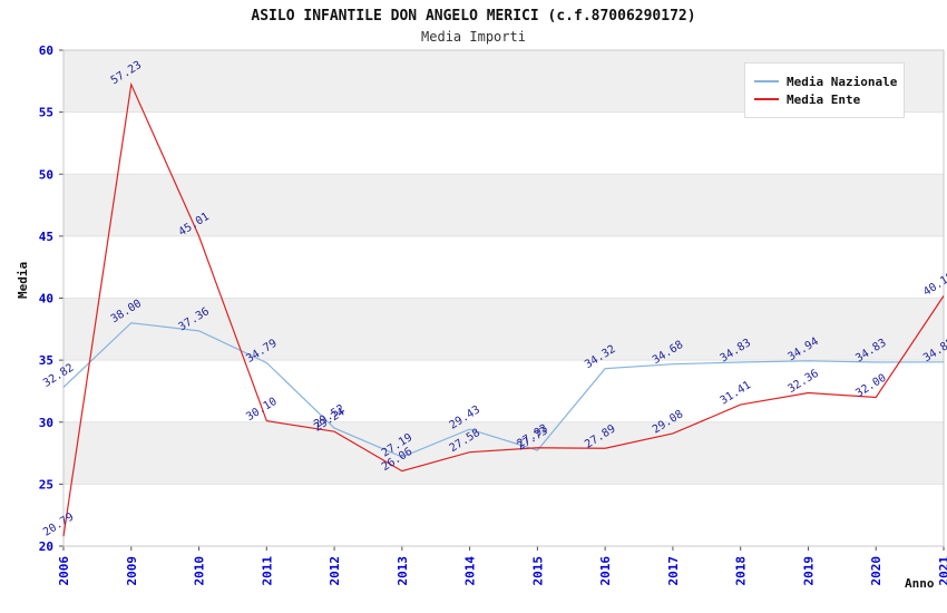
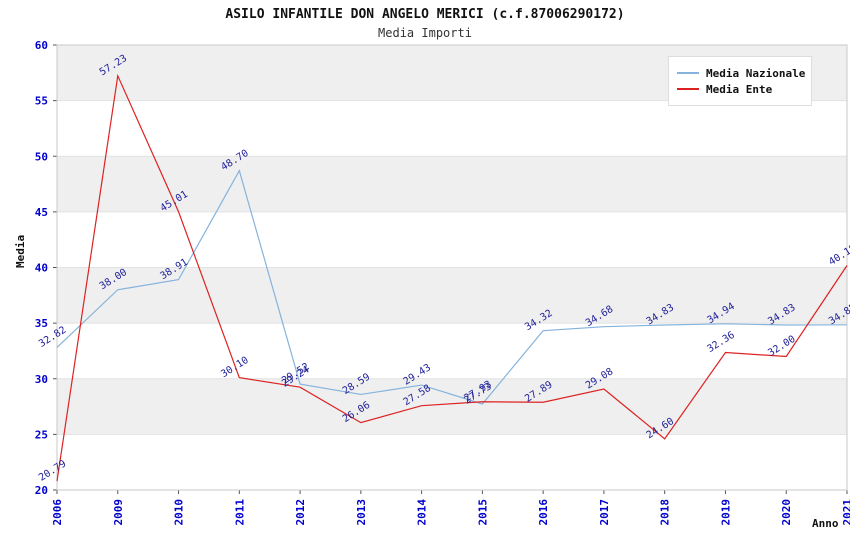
Media Nazionale/2010: 37.36 -> 38.91
Media Nazionale/2011: 34.79 -> 48.70
Media Nazionale/2013: 27.19 -> 28.59
Media Ente/2018: 31.41 -> 24.60
